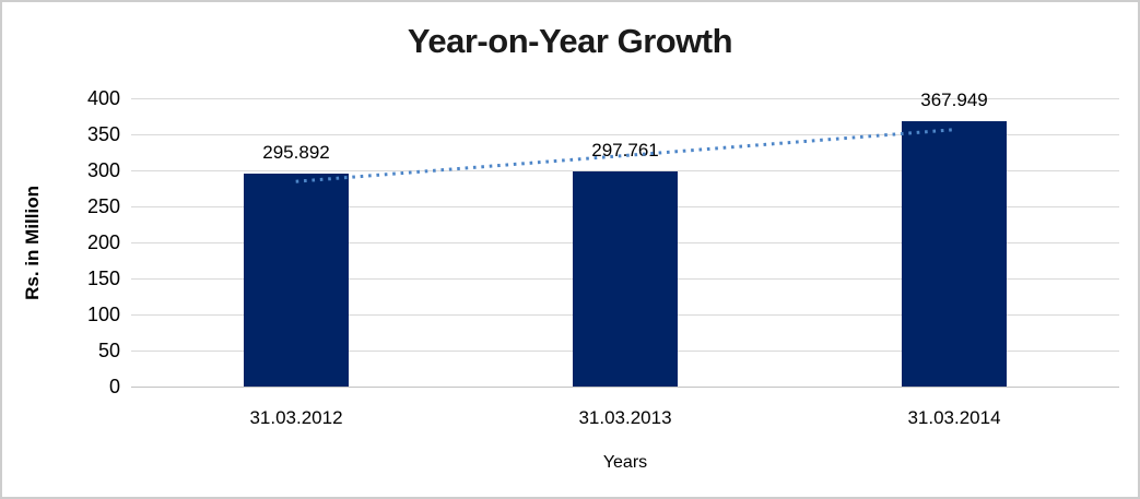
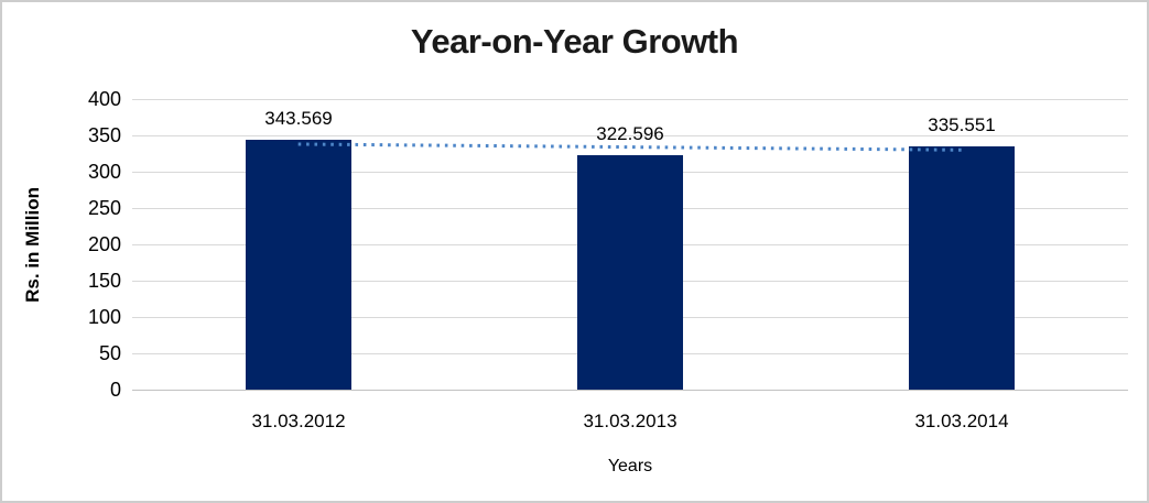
31.03.2012: 295.892 -> 343.569
31.03.2013: 297.761 -> 322.596
31.03.2014: 367.949 -> 335.551
